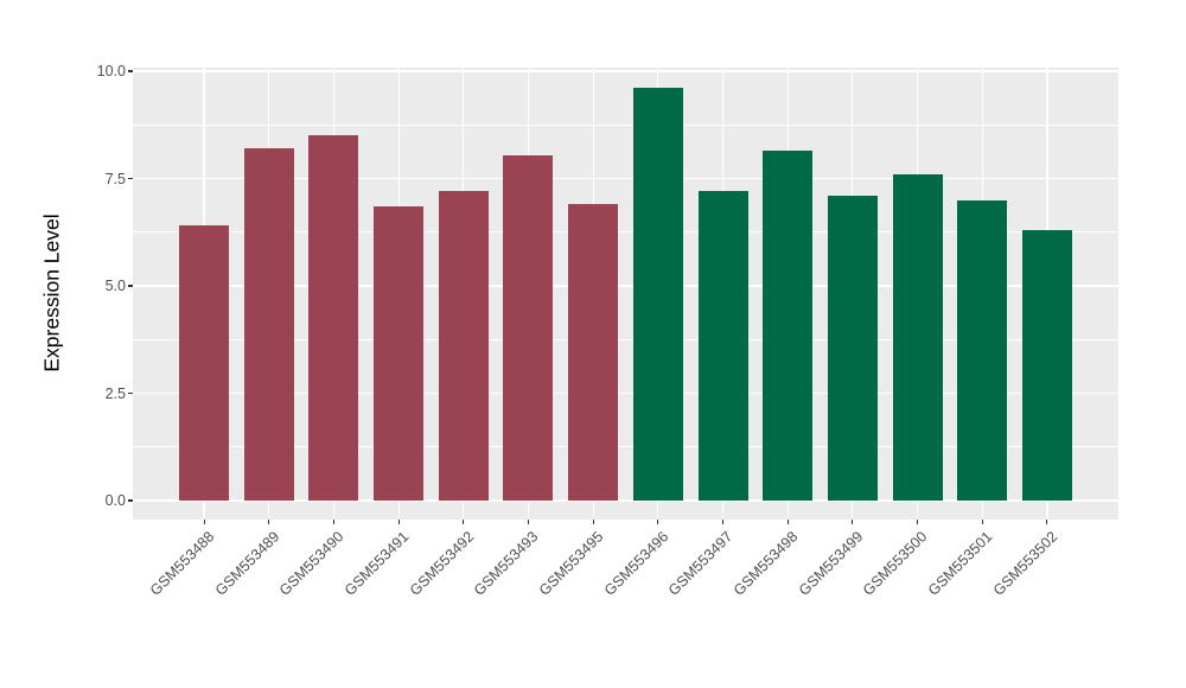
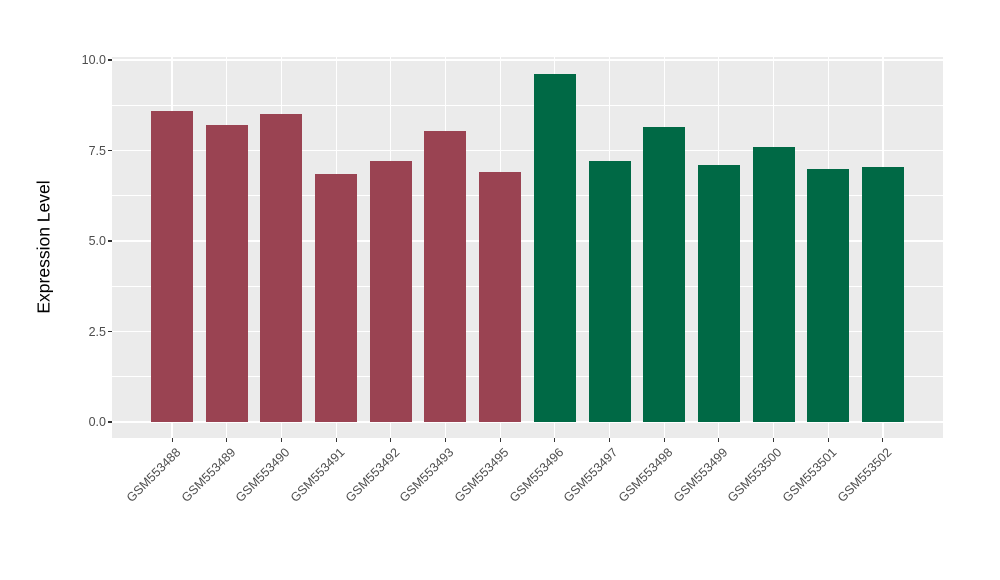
GSM553488: 6.4 -> 8.6
GSM553502: 6.3 -> 7.0
